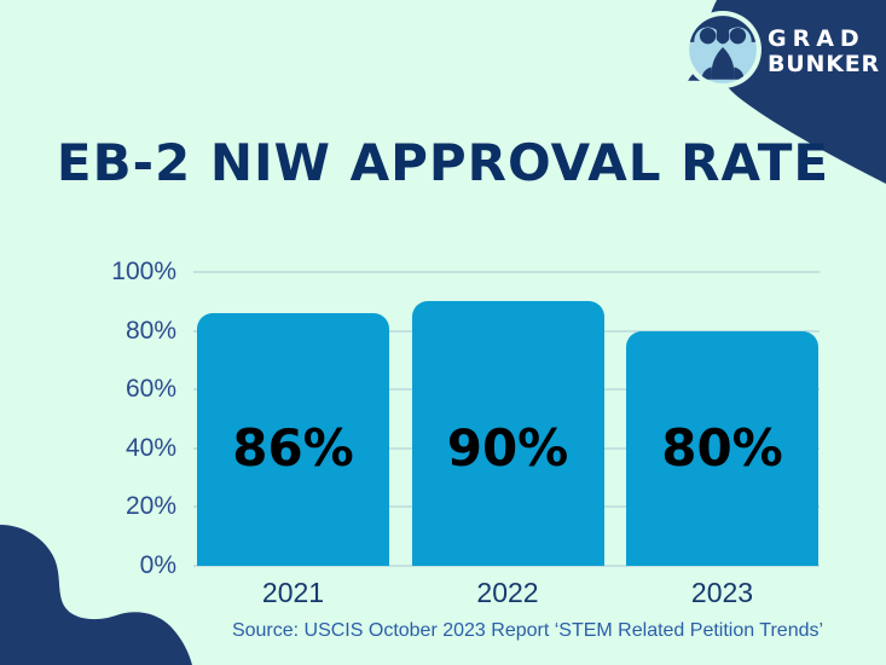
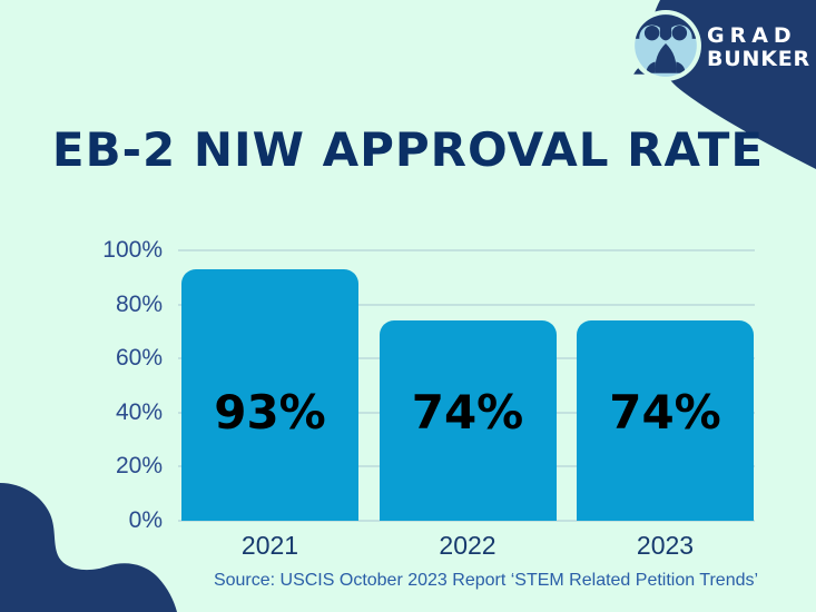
2021: 86% -> 93%
2022: 90% -> 74%
2023: 80% -> 74%
